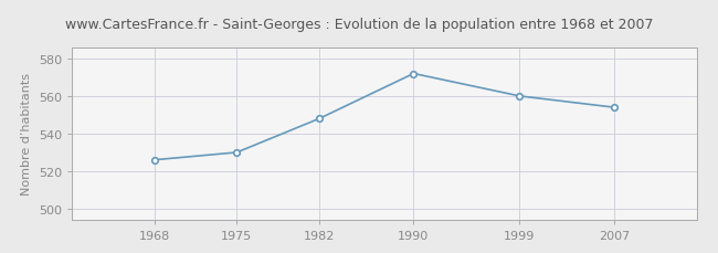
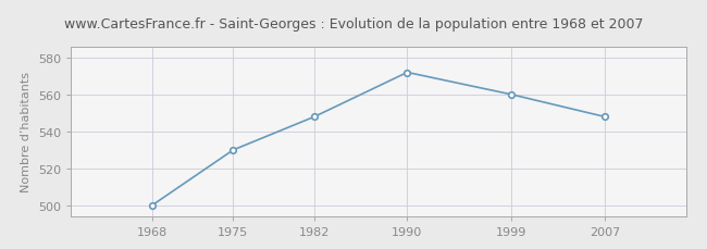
1968: 526 -> 500
2007: 554 -> 548
